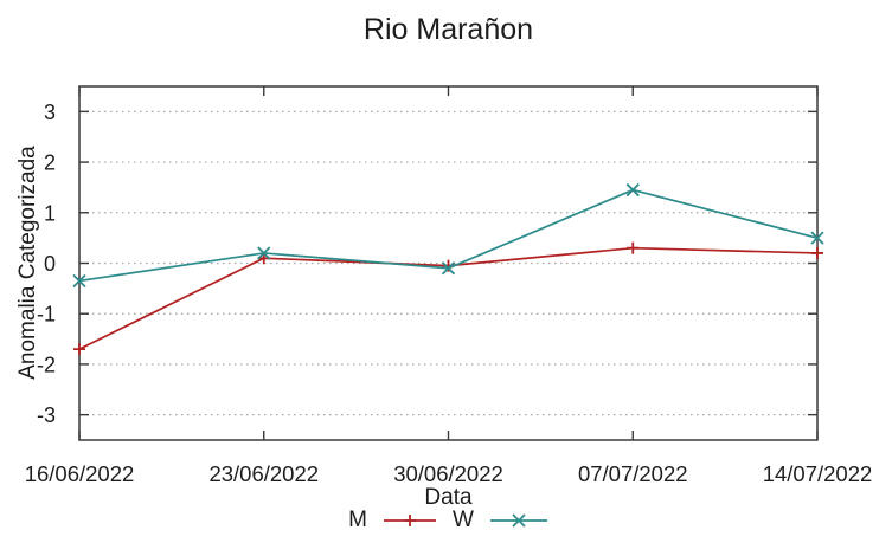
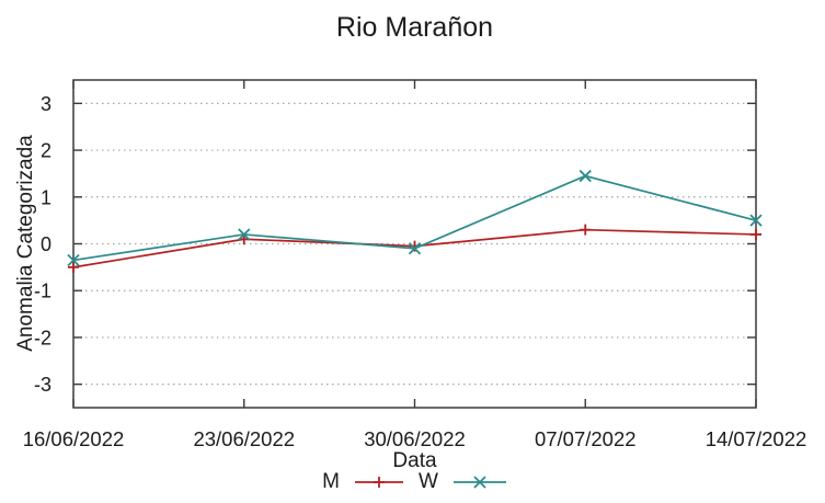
M/16/06/2022: -1.7 -> -0.5
